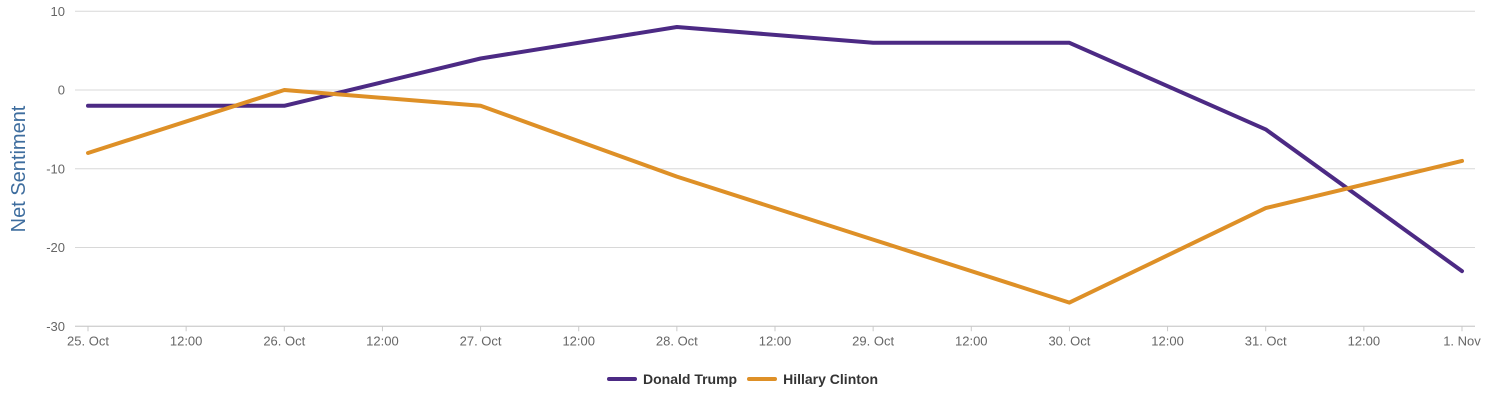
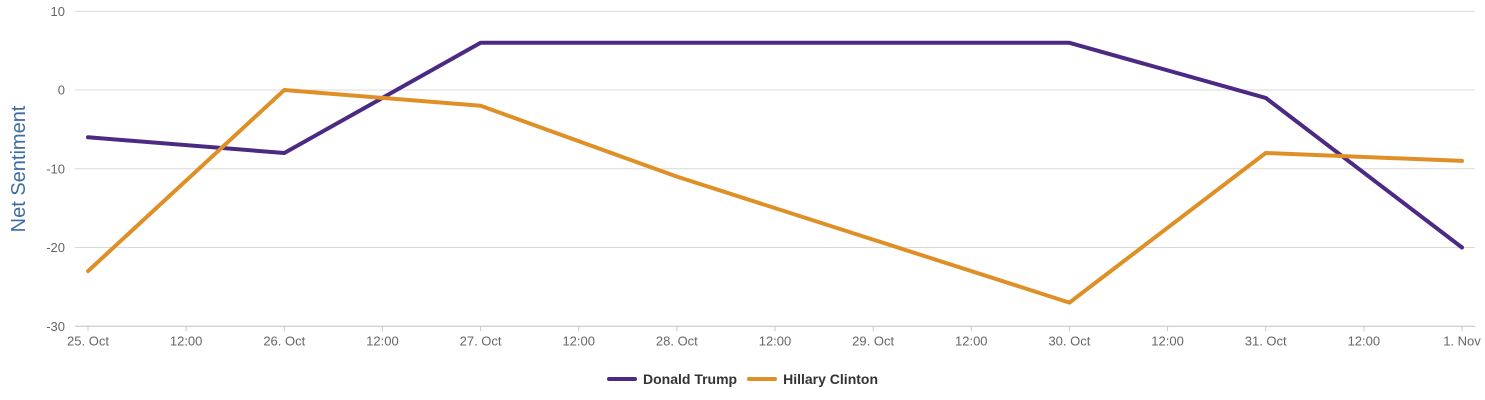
Donald Trump/25. Oct: -2 -> -6
Hillary Clinton/25. Oct: -8 -> -23
Donald Trump/26. Oct: -2 -> -8
Donald Trump/27. Oct: 4 -> 6
Donald Trump/28. Oct: 8 -> 6
Donald Trump/31. Oct: -5 -> -1
Hillary Clinton/31. Oct: -15 -> -8
Donald Trump/1. Nov: -23 -> -20
